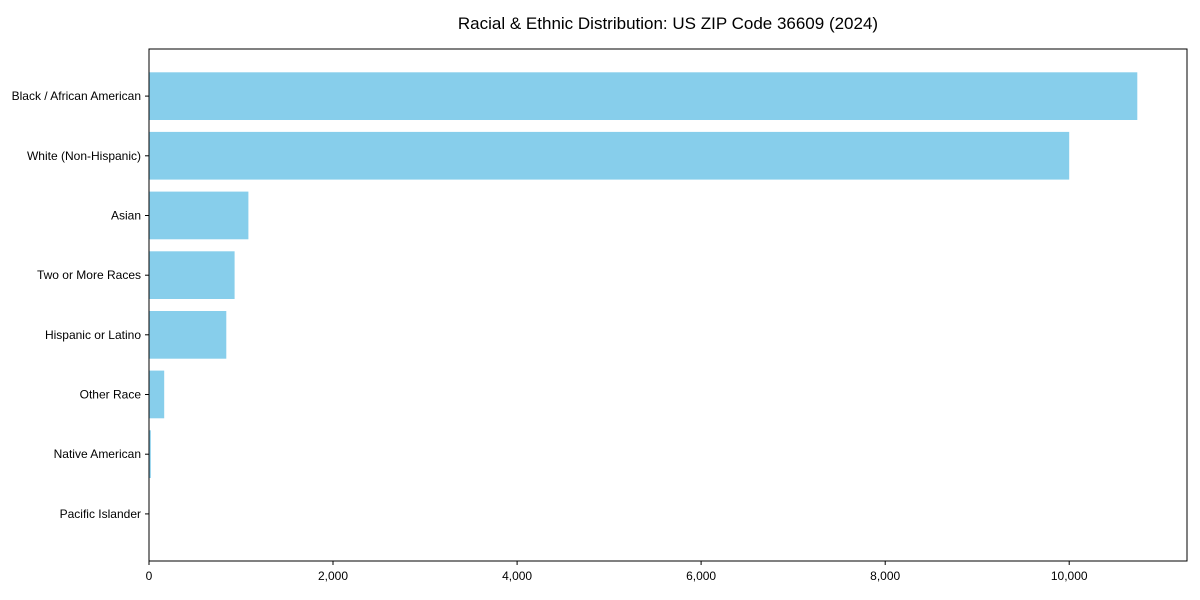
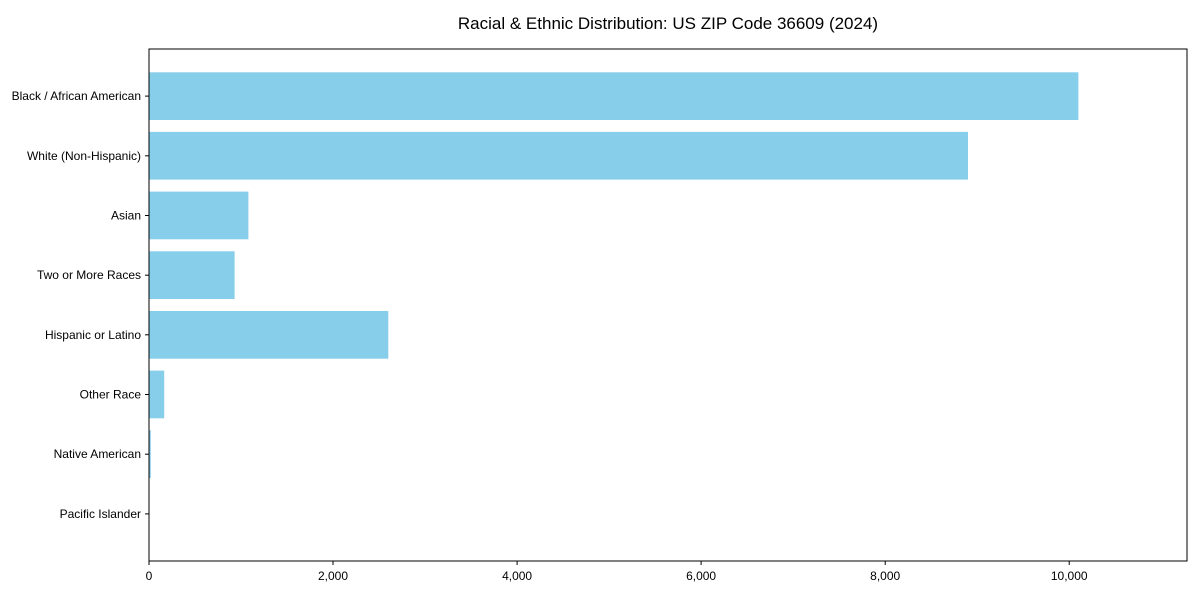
Black / African American: 10700 -> 10100
White (Non-Hispanic): 10000 -> 8900
Hispanic or Latino: 800 -> 2600
